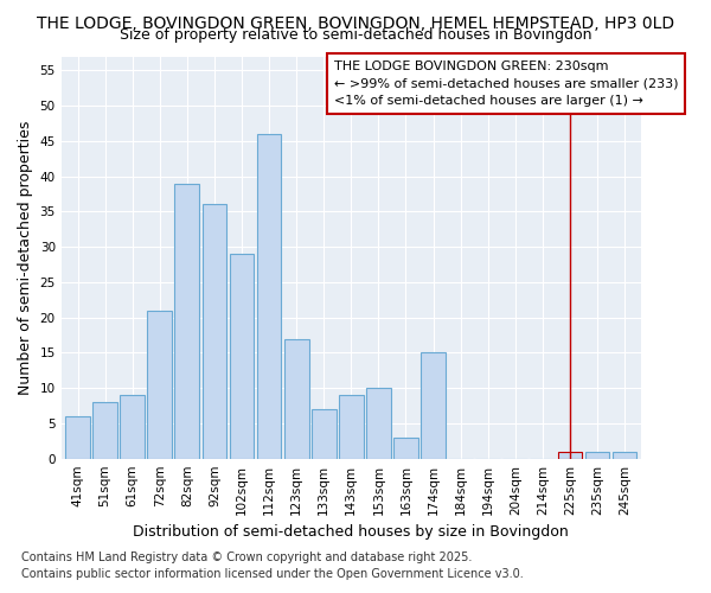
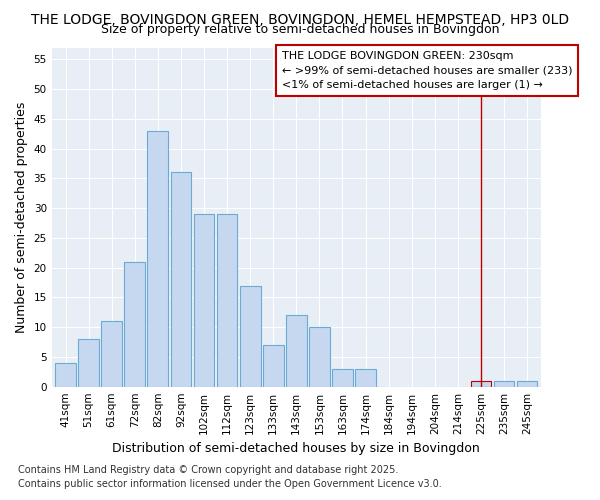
41sqm: 6 -> 4
61sqm: 9 -> 11
82sqm: 39 -> 43
112sqm: 46 -> 29
143sqm: 9 -> 12
174sqm: 15 -> 3
